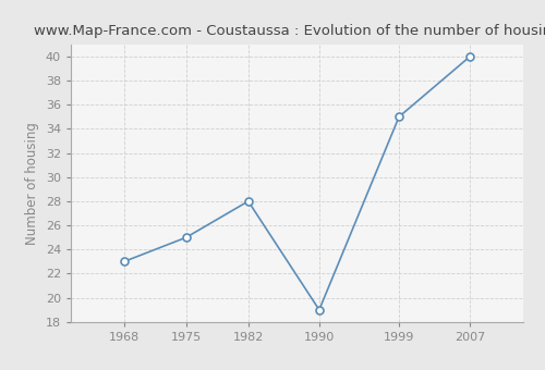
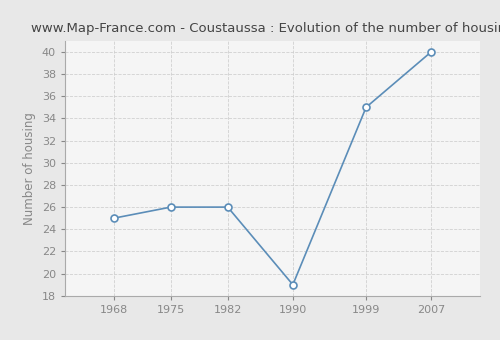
1968: 23 -> 25
1975: 25 -> 26
1982: 28 -> 26
